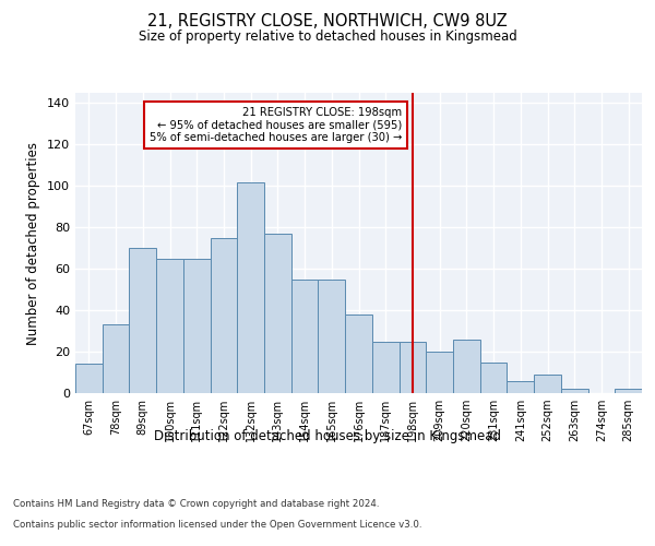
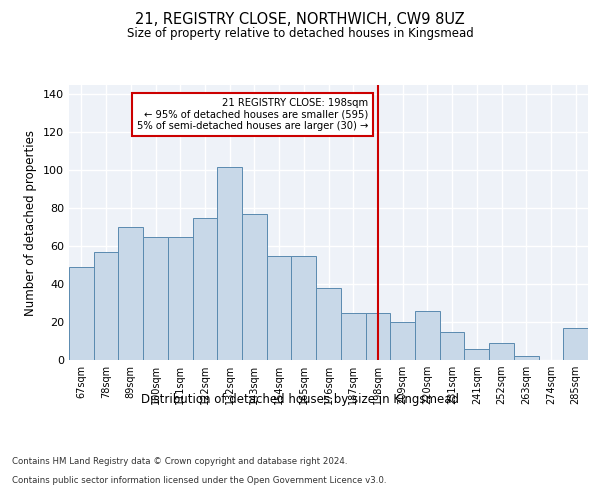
67sqm: 14 -> 49
78sqm: 33 -> 57
285sqm: 2 -> 17
